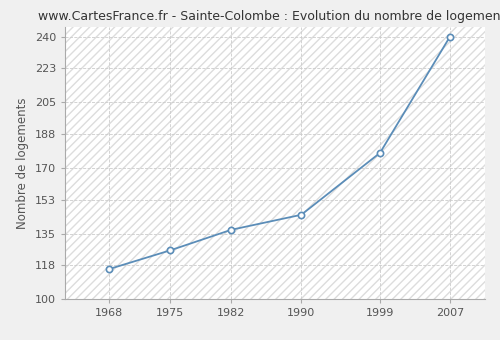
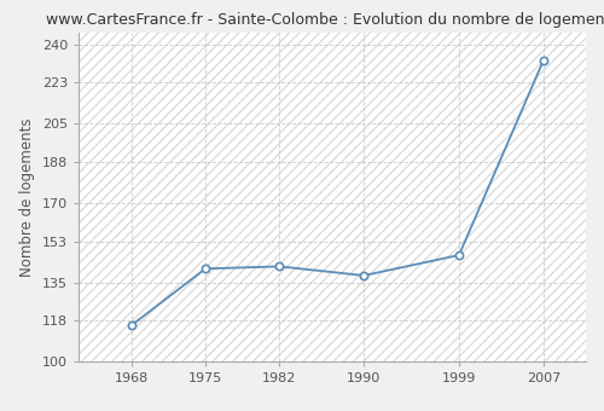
1975: 126 -> 141
1982: 137 -> 142
1990: 145 -> 138
1999: 178 -> 147
2007: 240 -> 233
